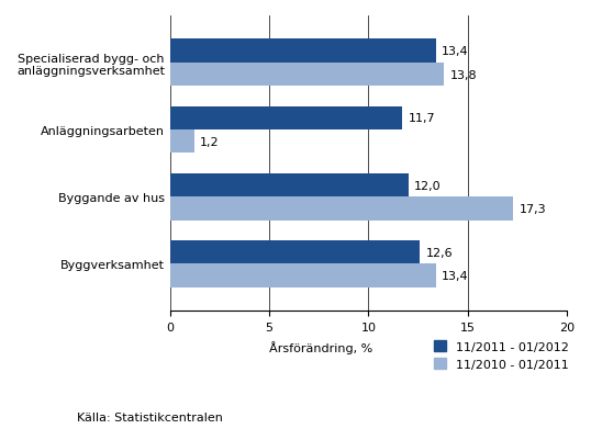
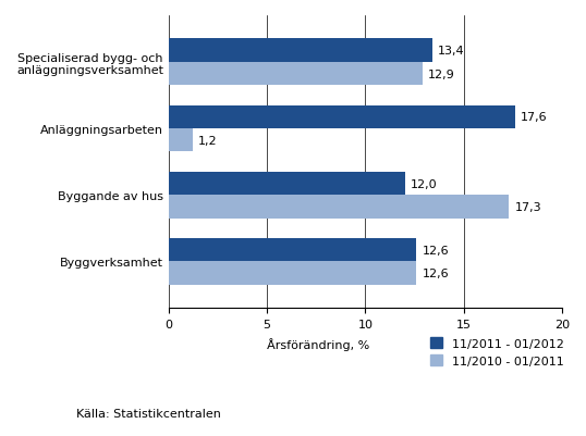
11/2010 - 01/2011/Specialiserad bygg- och anläggningsverksamhet: 13,8 -> 12,9
11/2011 - 01/2012/Anläggningsarbeten: 11,7 -> 17,6
11/2010 - 01/2011/Byggverksamhet: 13,4 -> 12,6
